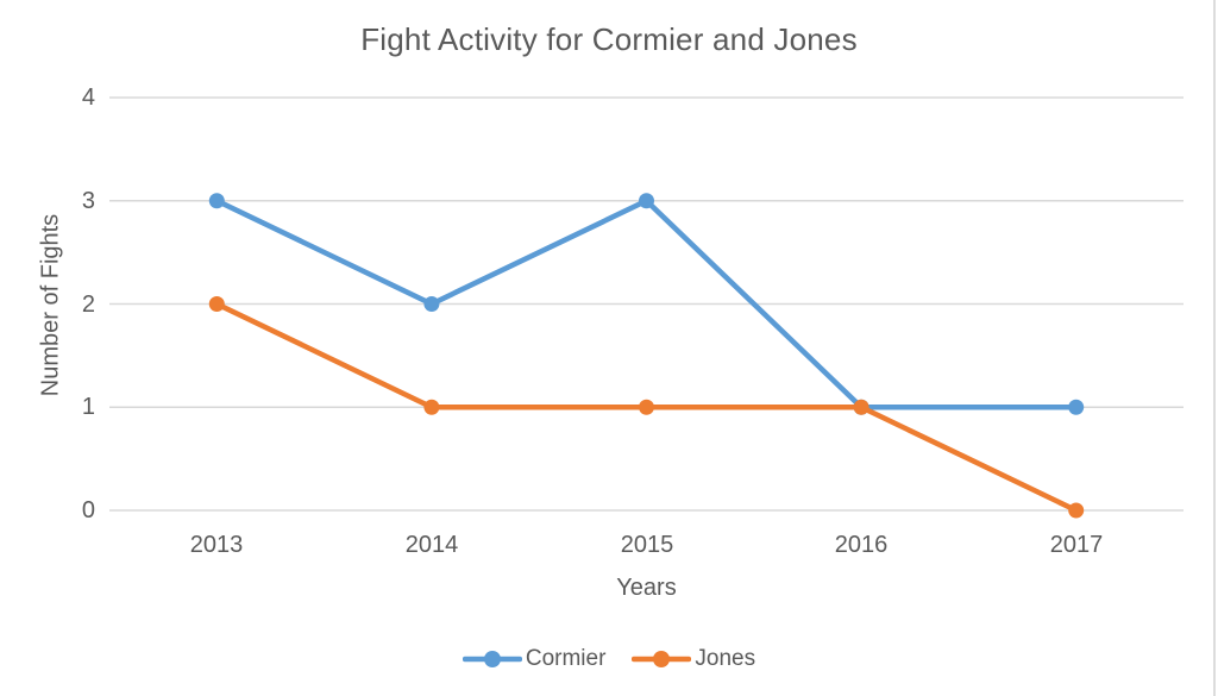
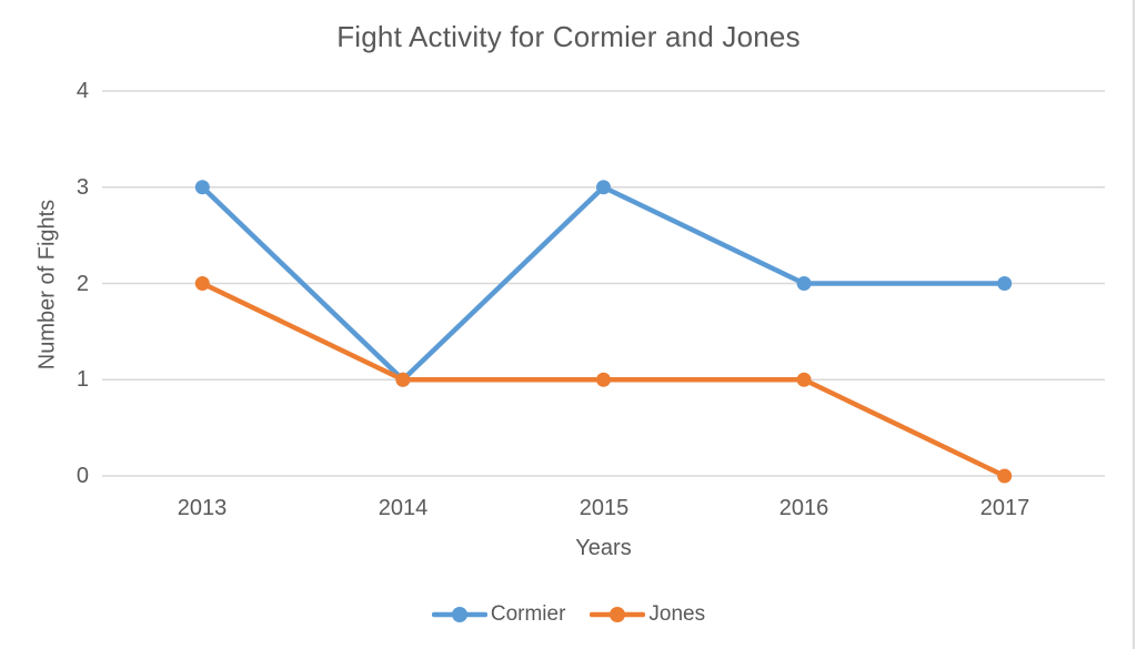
Cormier/2014: 2 -> 1
Cormier/2016: 1 -> 2
Cormier/2017: 1 -> 2
